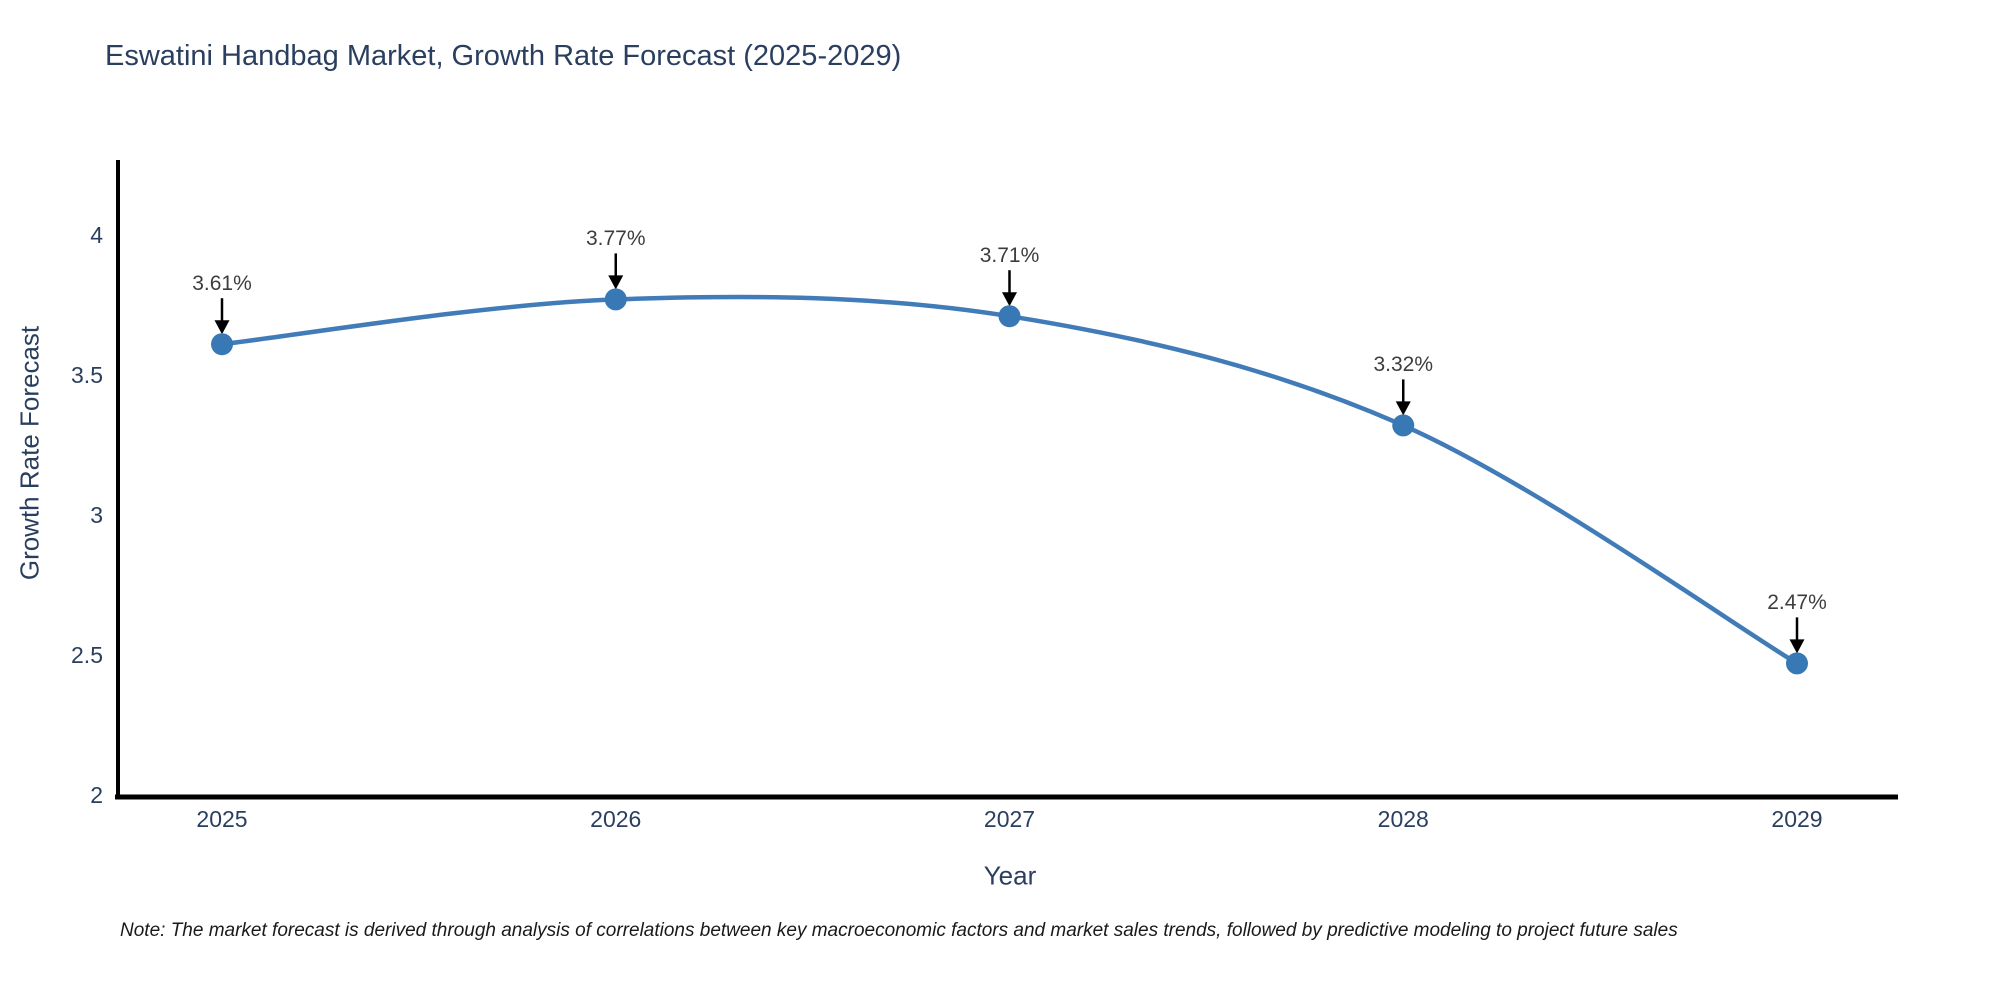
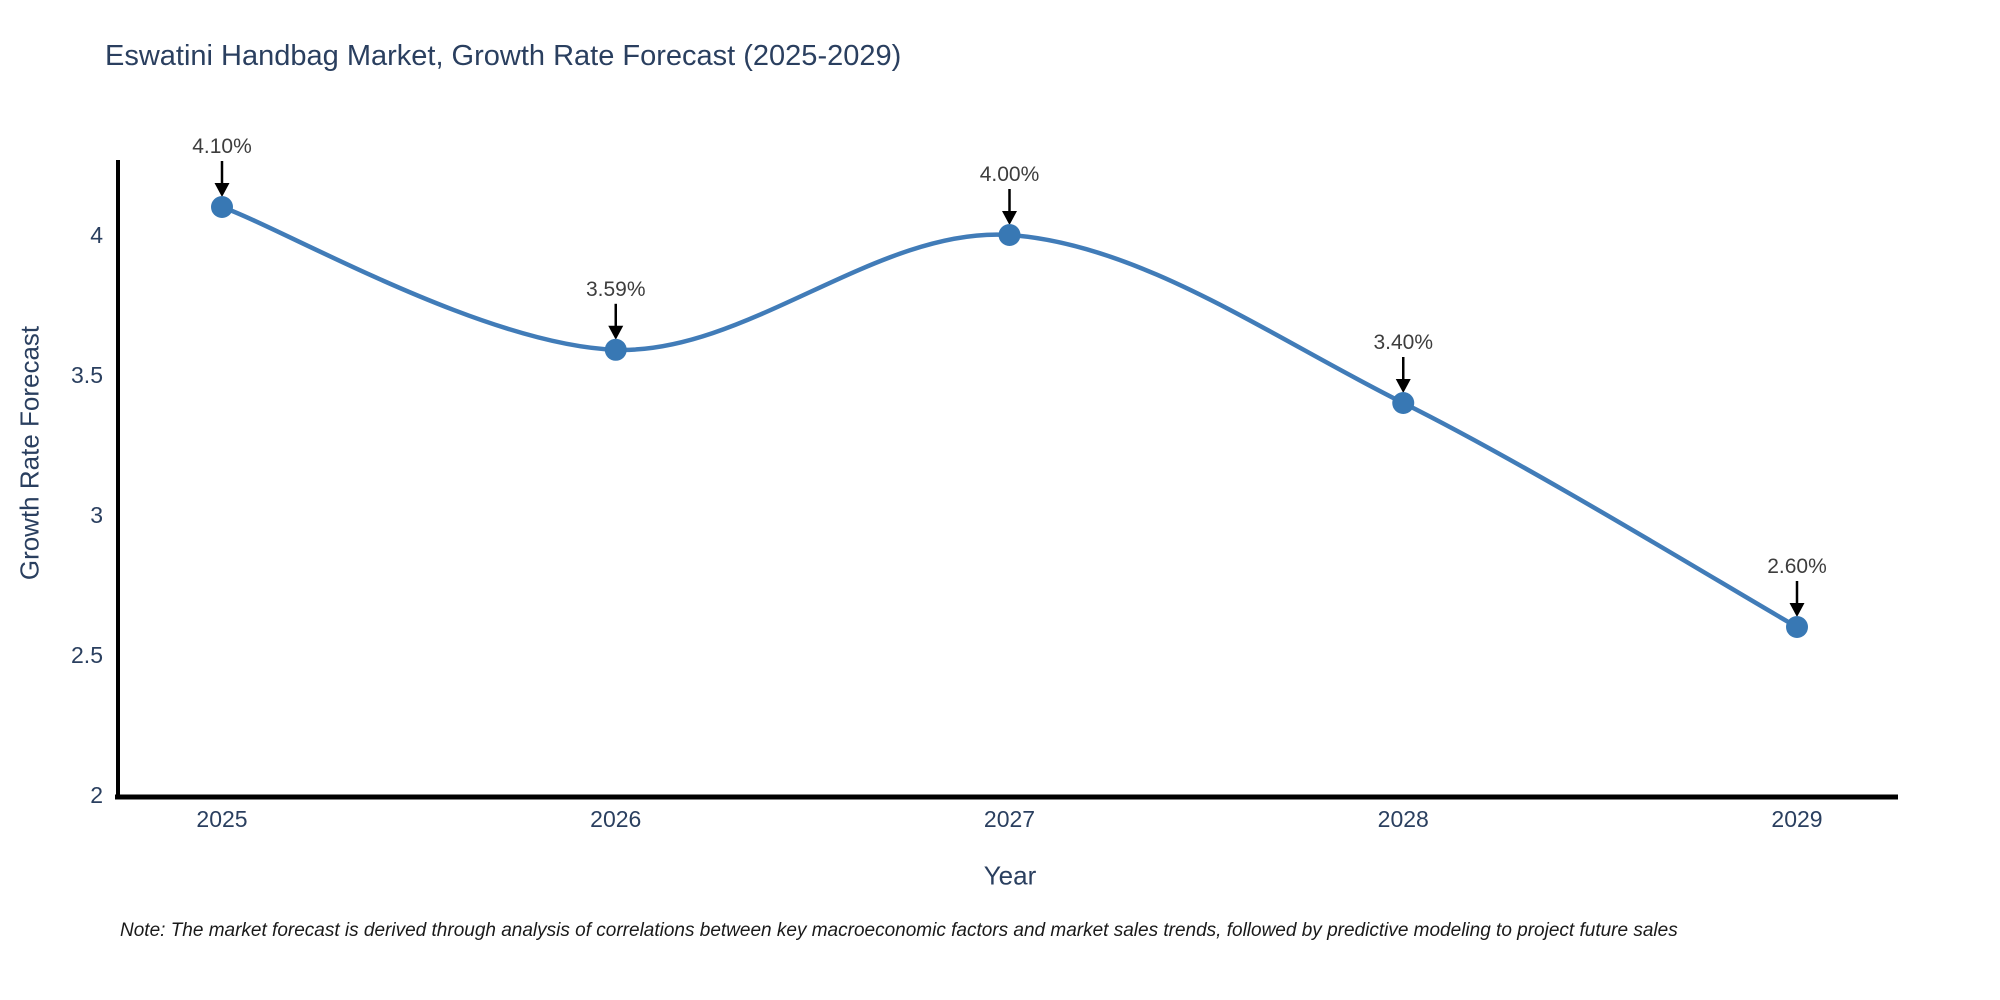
2025: 3.61% -> 4.10%
2026: 3.77% -> 3.59%
2027: 3.71% -> 4.00%
2028: 3.32% -> 3.40%
2029: 2.47% -> 2.60%
